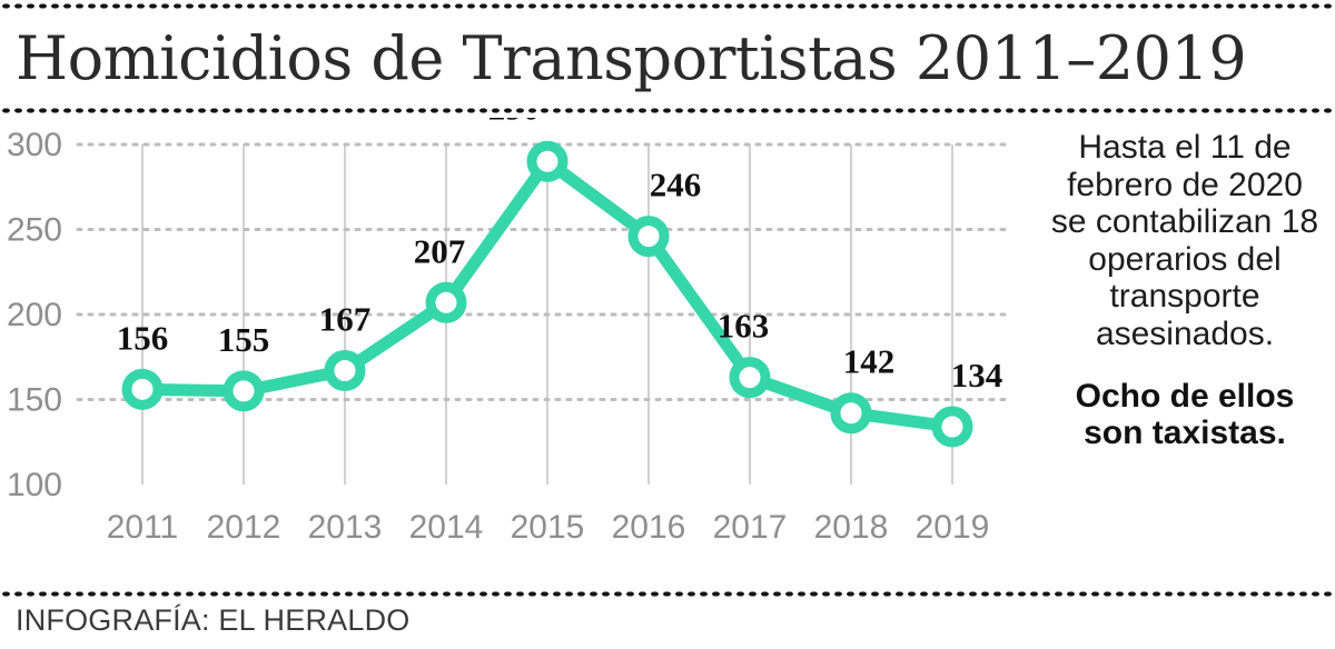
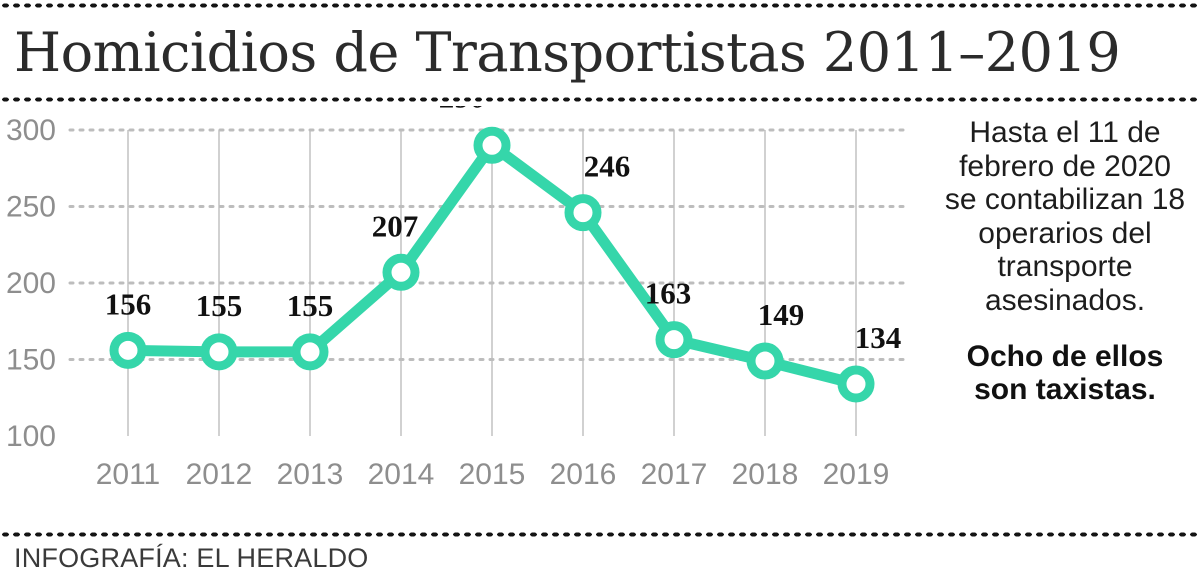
2013: 167 -> 155
2018: 142 -> 149
